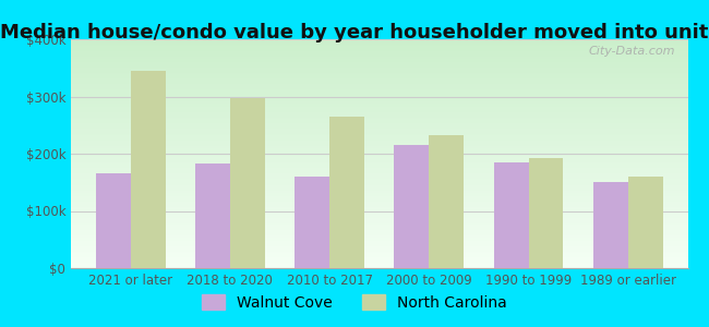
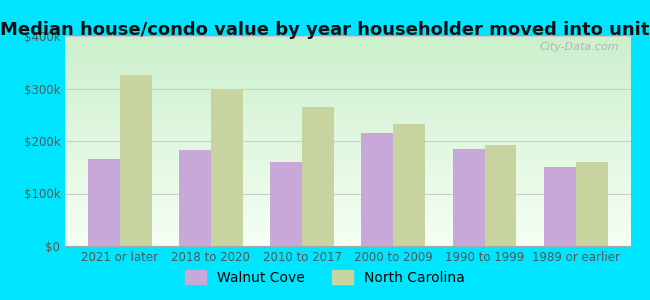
North Carolina/2021 or later: $344k -> $325k
